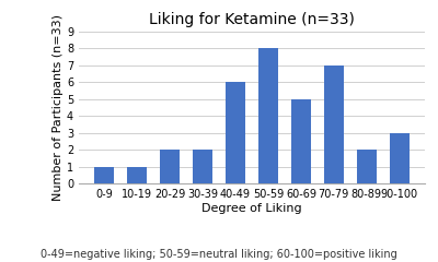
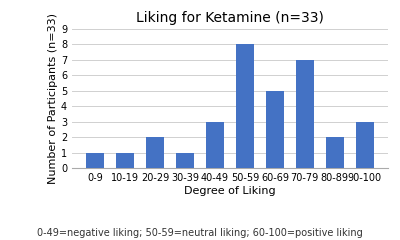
30-39: 2 -> 1
40-49: 6 -> 3
